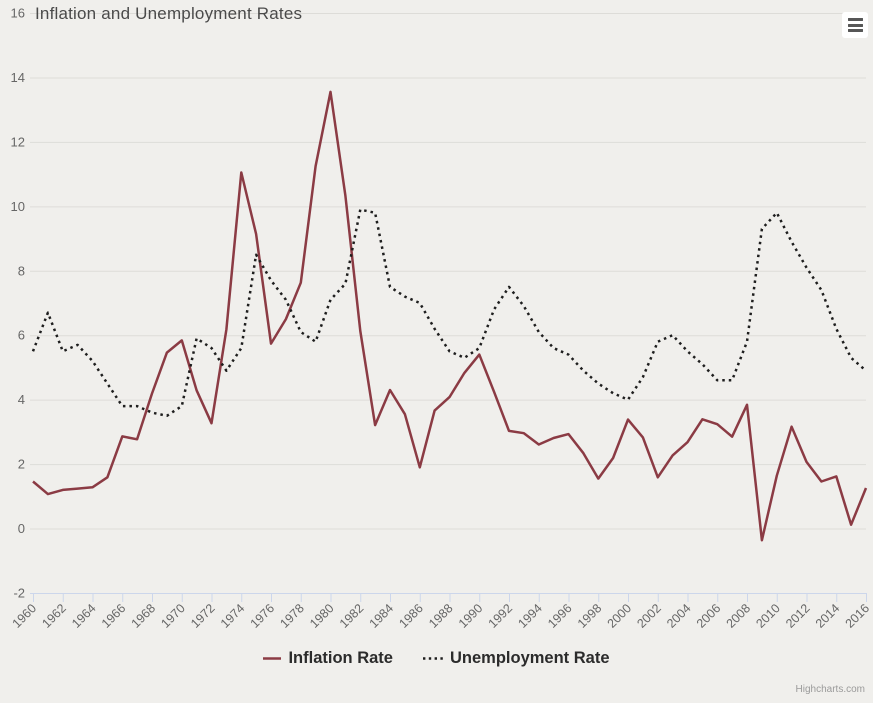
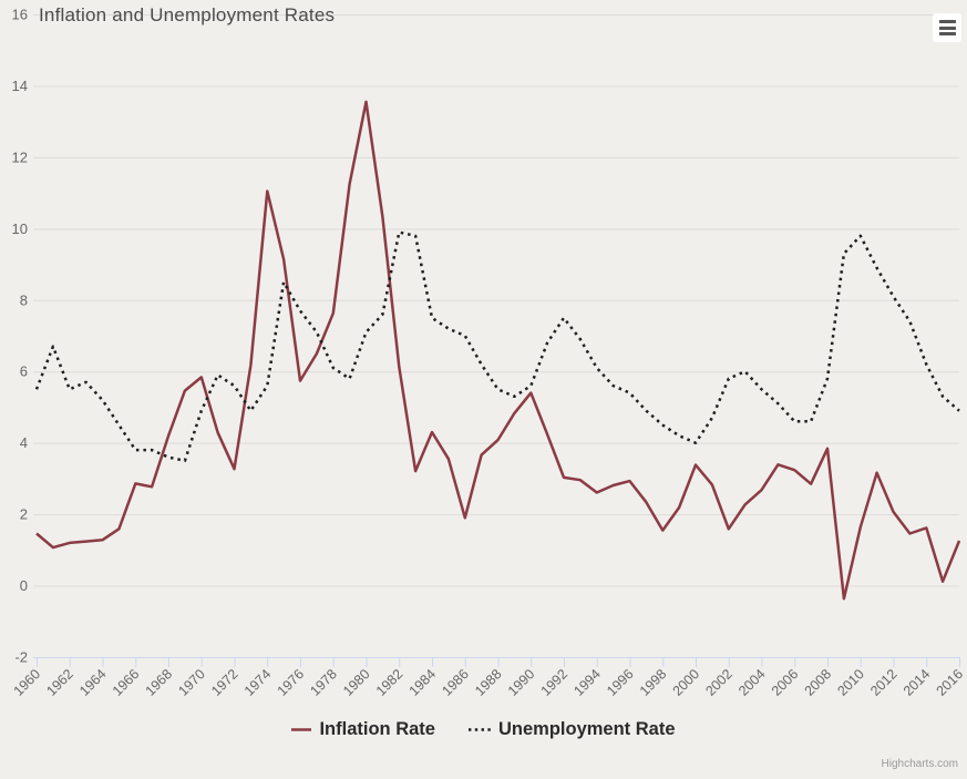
Unemployment Rate/1970: 3.8 -> 4.9
